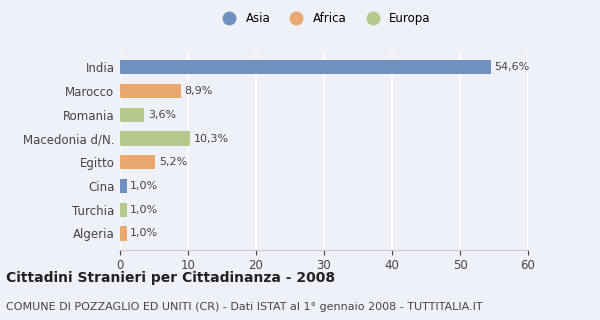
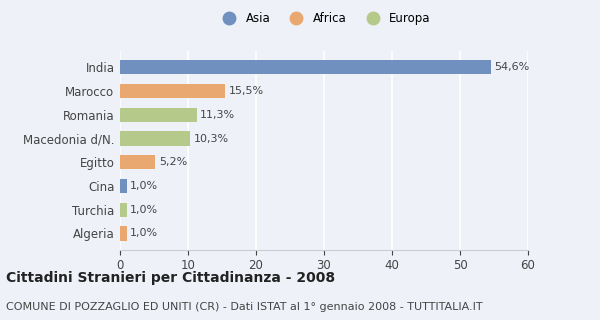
Marocco: 8,9% -> 15,5%
Romania: 3,6% -> 11,3%
